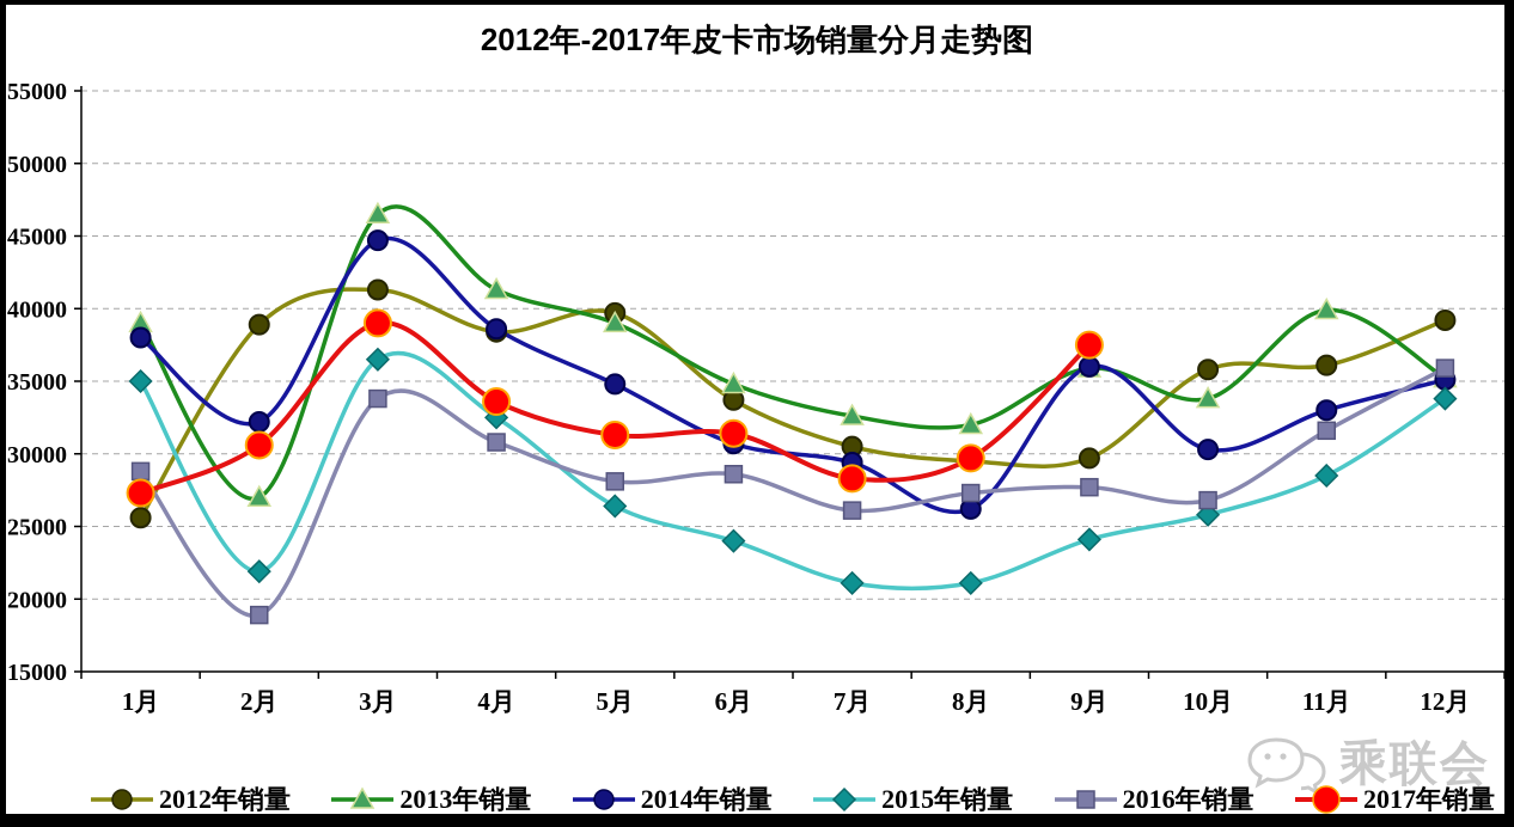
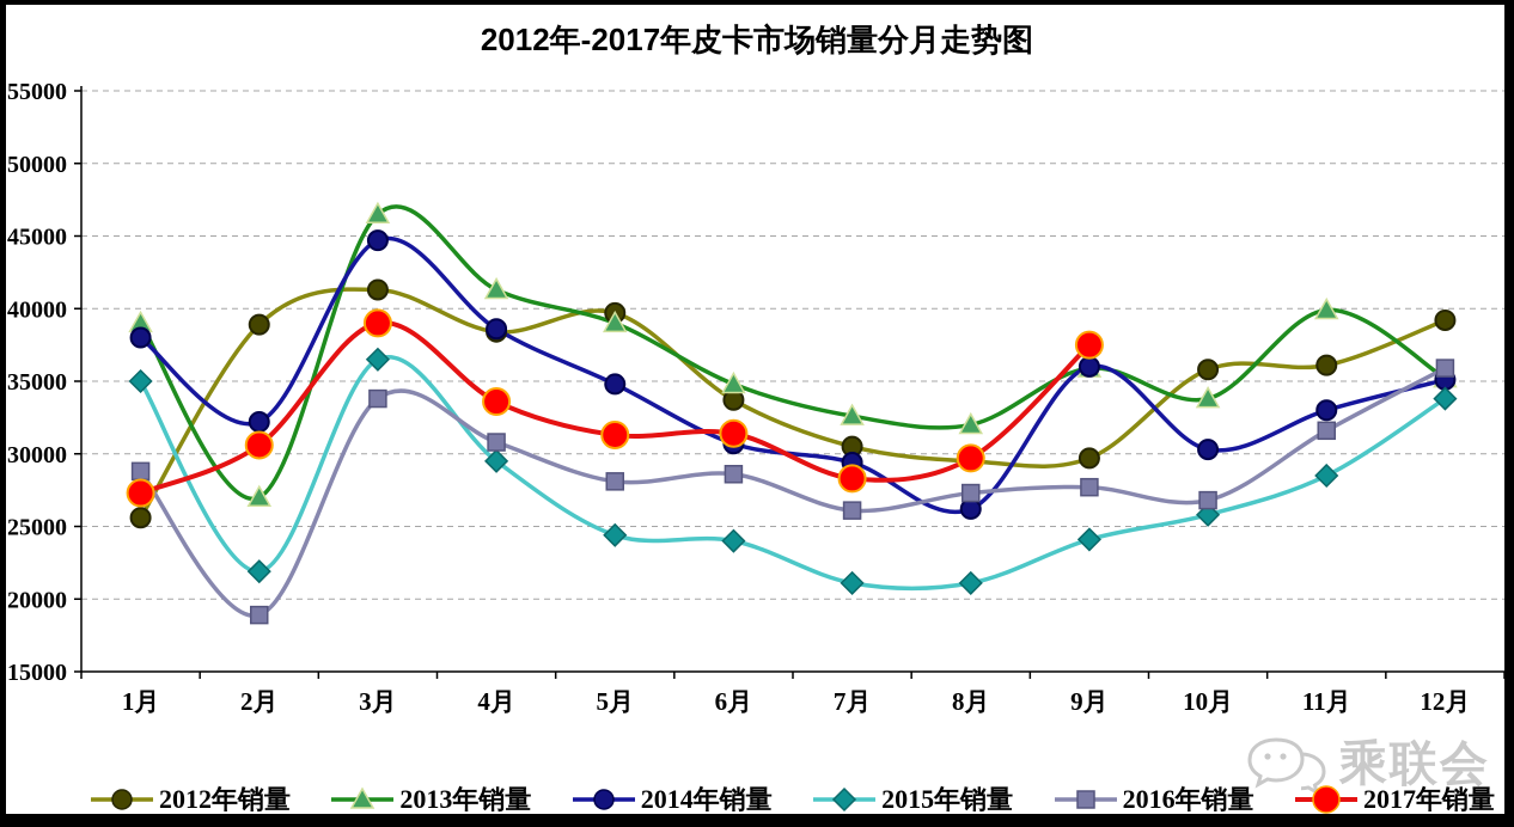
2015年销量/4月: 32500 -> 29500
2015年销量/5月: 26400 -> 24400
